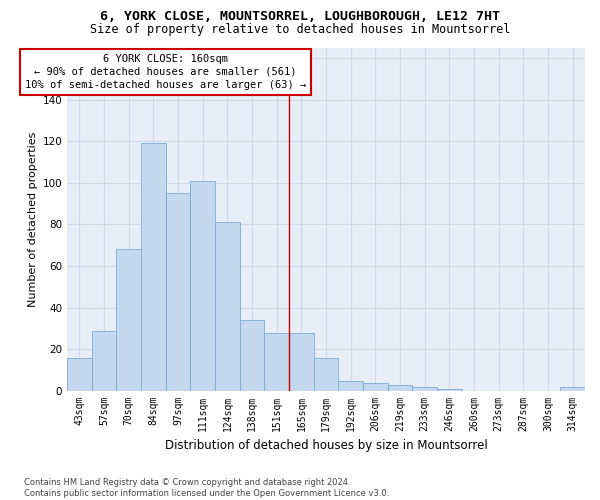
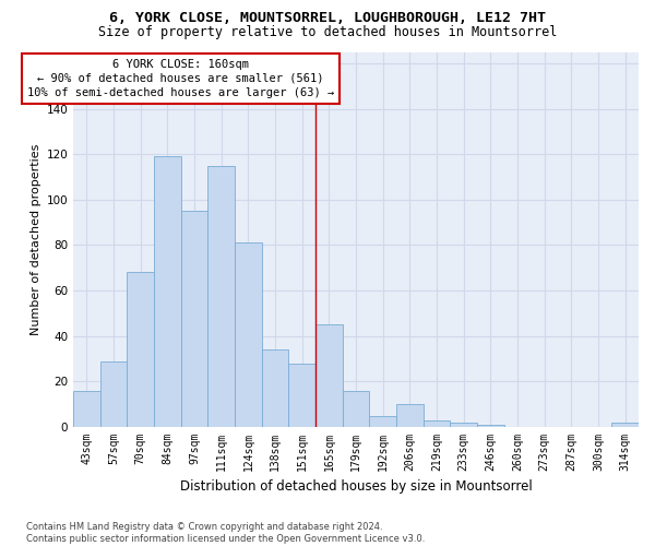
111sqm: 101 -> 115
165sqm: 28 -> 45
206sqm: 4 -> 10
